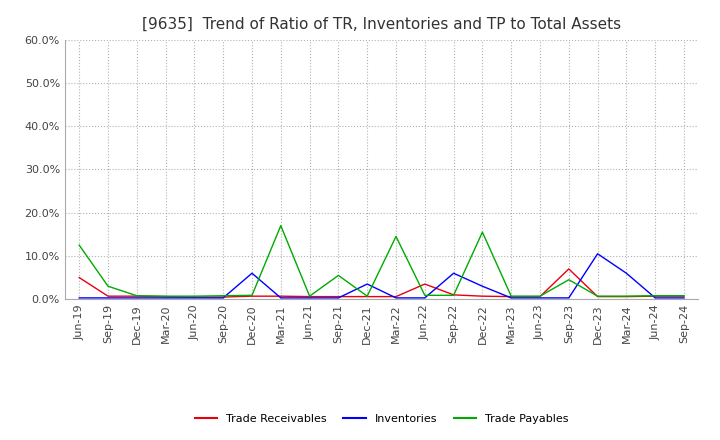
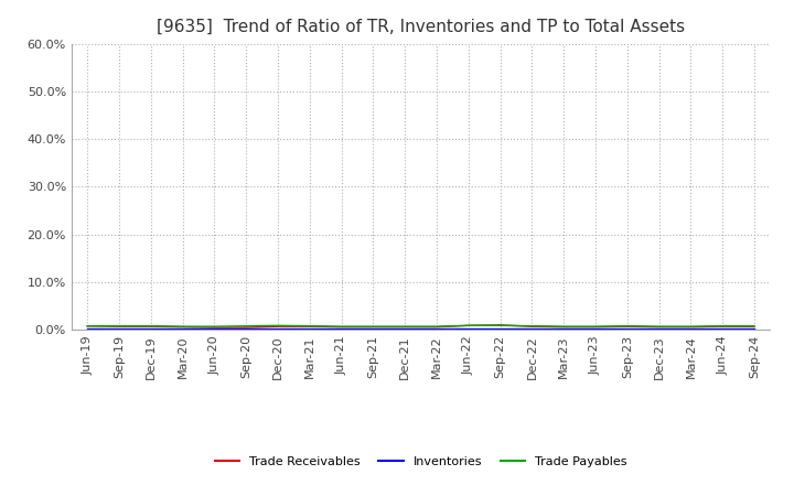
Trade Receivables/Jun-19: 5.0% -> 0.8%
Trade Payables/Jun-19: 12.5% -> 0.8%
Trade Payables/Sep-19: 3.0% -> 0.8%
Inventories/Dec-20: 6.0% -> 0.3%
Trade Payables/Mar-21: 17.0% -> 0.8%
Trade Payables/Sep-21: 5.5% -> 0.7%
Inventories/Dec-21: 3.5% -> 0.3%
Trade Payables/Mar-22: 14.5% -> 0.7%
Trade Receivables/Jun-22: 3.5% -> 0.9%
Inventories/Sep-22: 6.0% -> 0.3%
Inventories/Dec-22: 3.0% -> 0.3%
Trade Payables/Dec-22: 15.5% -> 0.8%
Trade Receivables/Sep-23: 7.0% -> 0.7%
Trade Payables/Sep-23: 4.5% -> 0.8%
Inventories/Dec-23: 10.5% -> 0.3%
Inventories/Mar-24: 6.0% -> 0.3%
